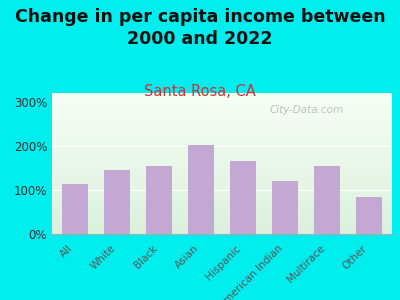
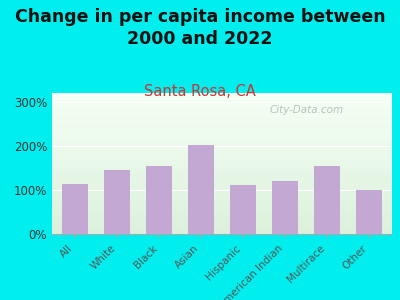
Hispanic: 165% -> 112%
Other: 85% -> 100%
